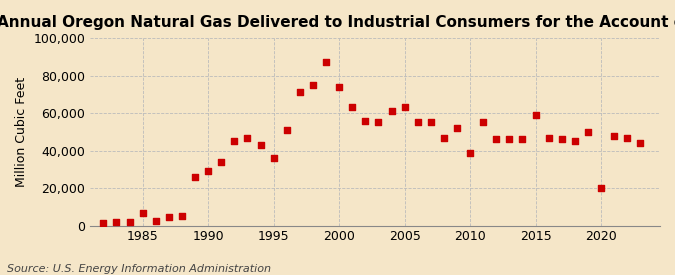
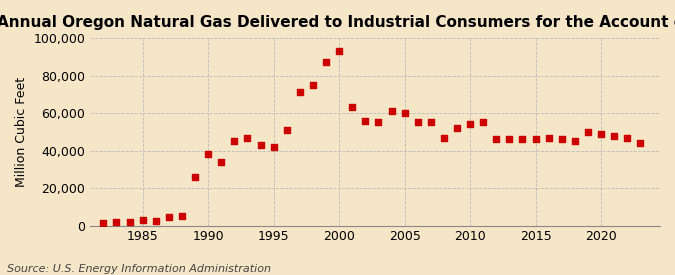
1985: 7,000 -> 3,000
1990: 29,000 -> 38,000
1995: 36,000 -> 42,000
2000: 74,000 -> 93,000
2005: 63,000 -> 60,000
2010: 39,000 -> 54,000
2015: 59,000 -> 46,000
2020: 20,000 -> 49,000
